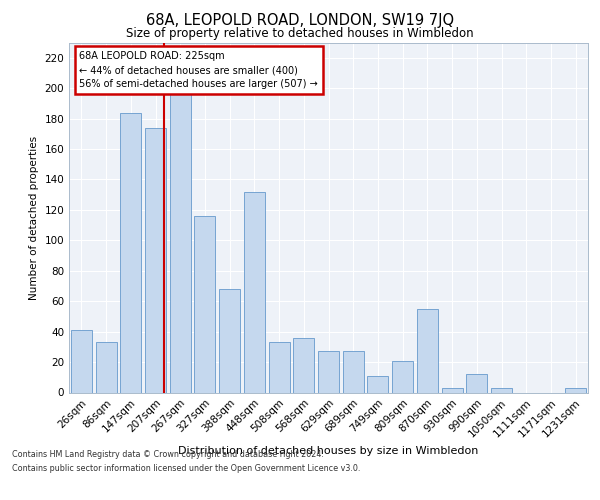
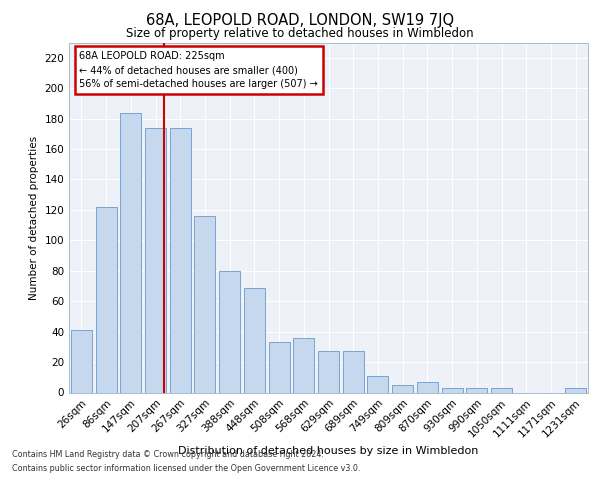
86sqm: 33 -> 122
267sqm: 196 -> 174
388sqm: 68 -> 80
448sqm: 132 -> 69
809sqm: 21 -> 5
870sqm: 55 -> 7
990sqm: 12 -> 3
